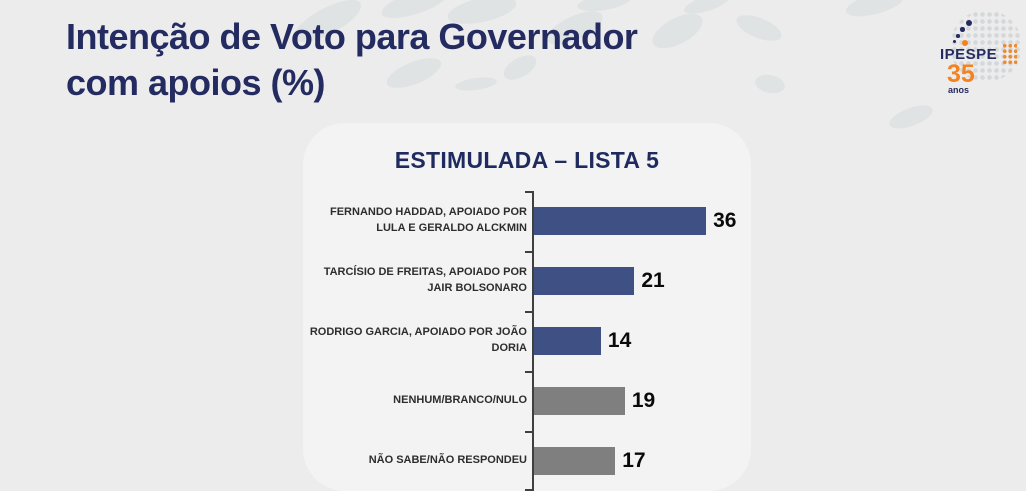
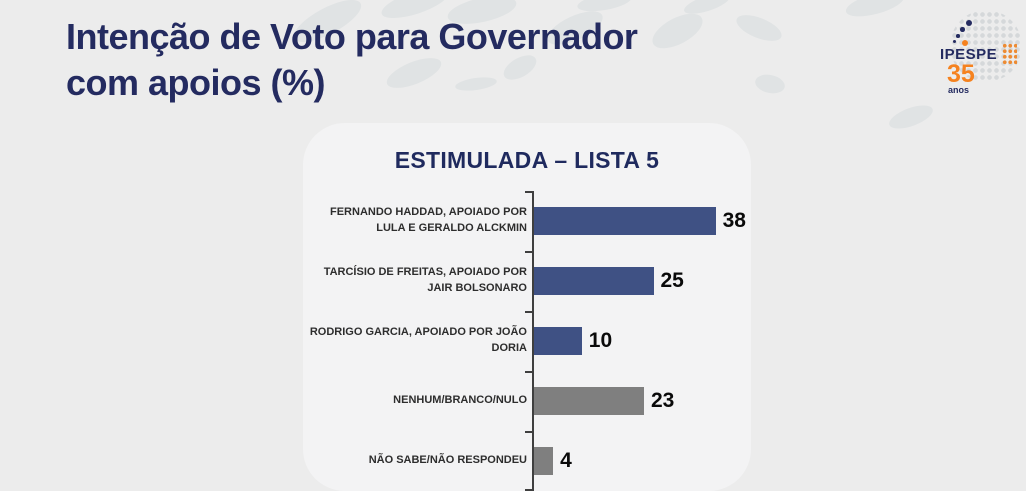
FERNANDO HADDAD, APOIADO POR LULA E GERALDO ALCKMIN: 36 -> 38
TARCÍSIO DE FREITAS, APOIADO POR JAIR BOLSONARO: 21 -> 25
RODRIGO GARCIA, APOIADO POR JOÃO DORIA: 14 -> 10
NENHUM/BRANCO/NULO: 19 -> 23
NÃO SABE/NÃO RESPONDEU: 17 -> 4
